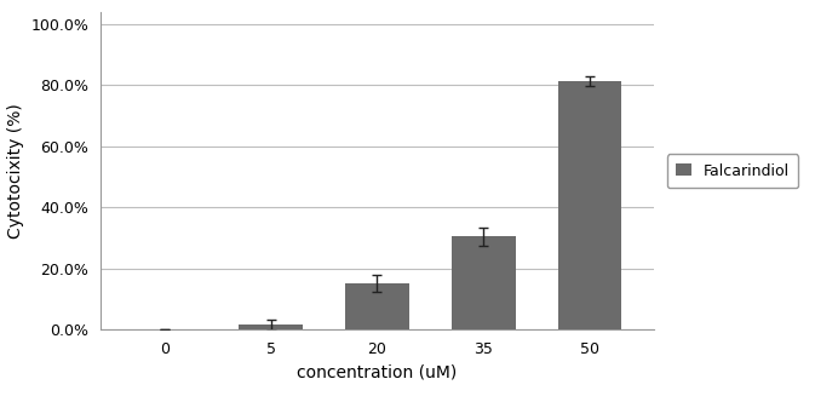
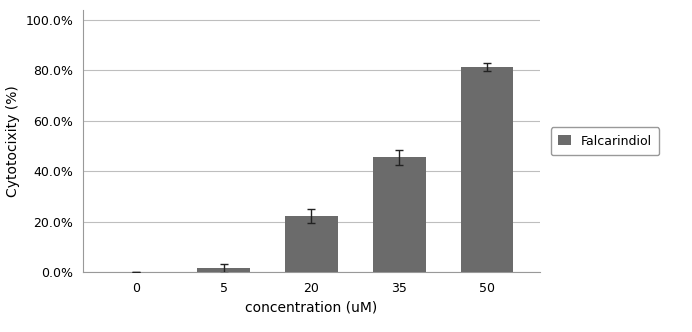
20: 15.0% -> 22.2%
35: 30.5% -> 45.5%
